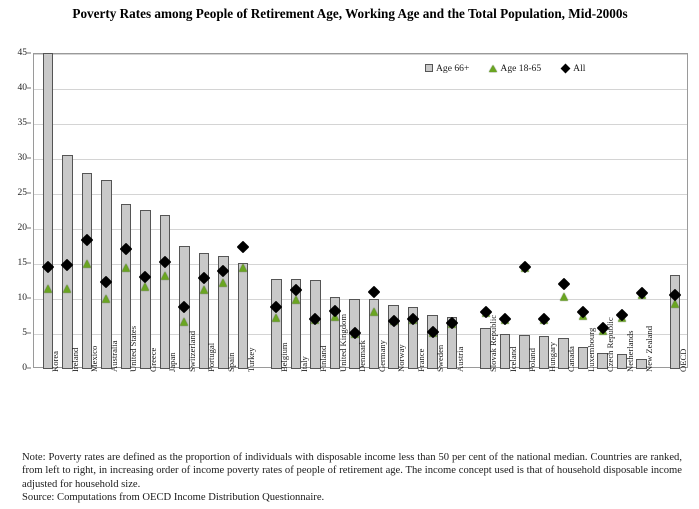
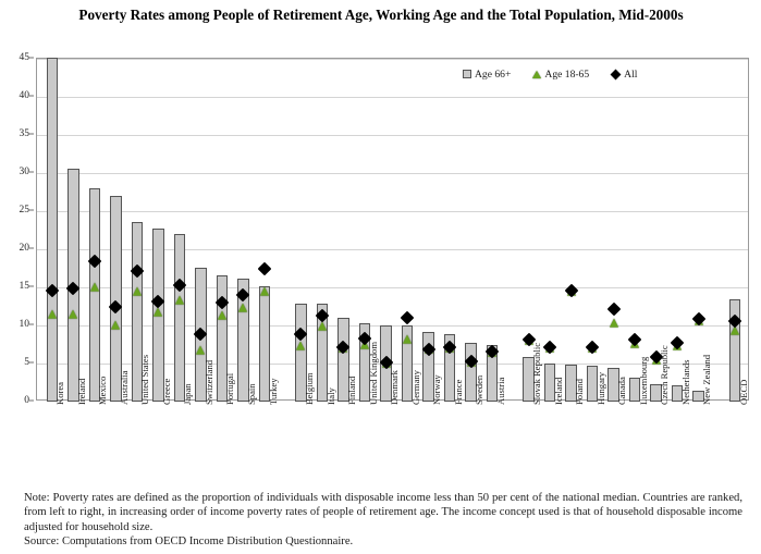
Age 66+/Finland: 13 -> 11
